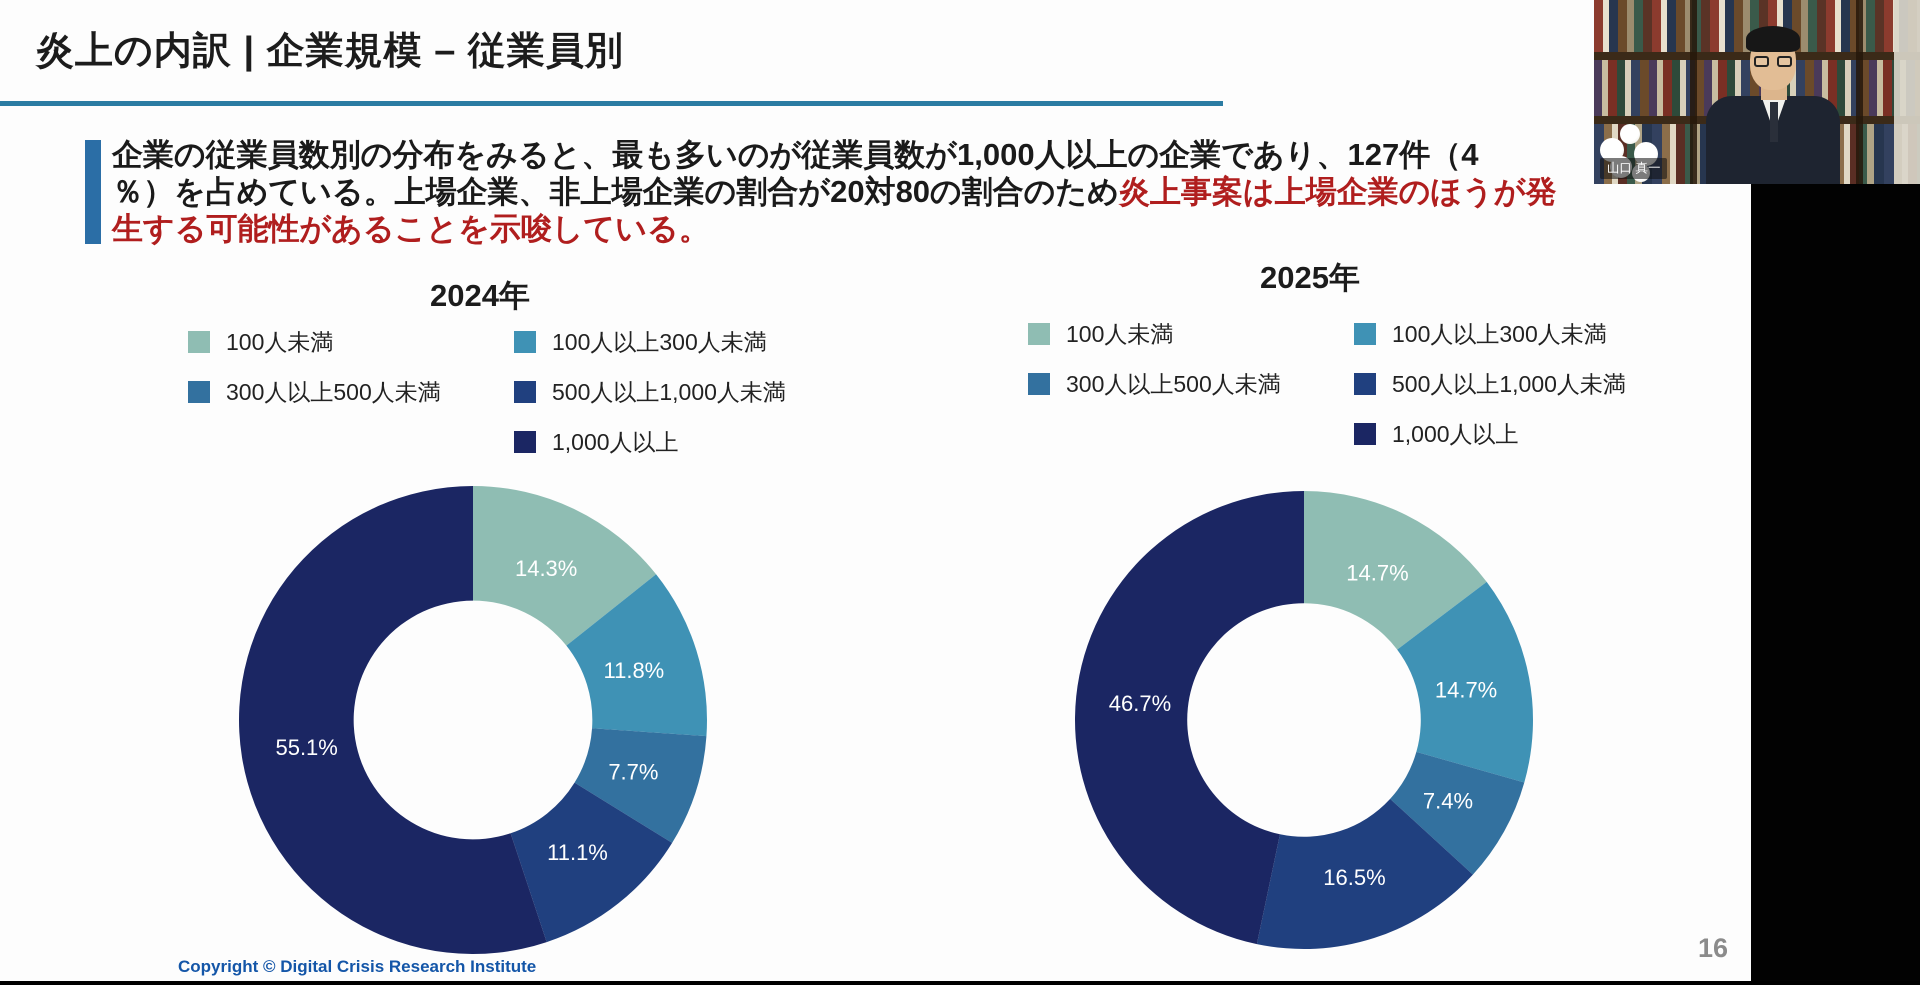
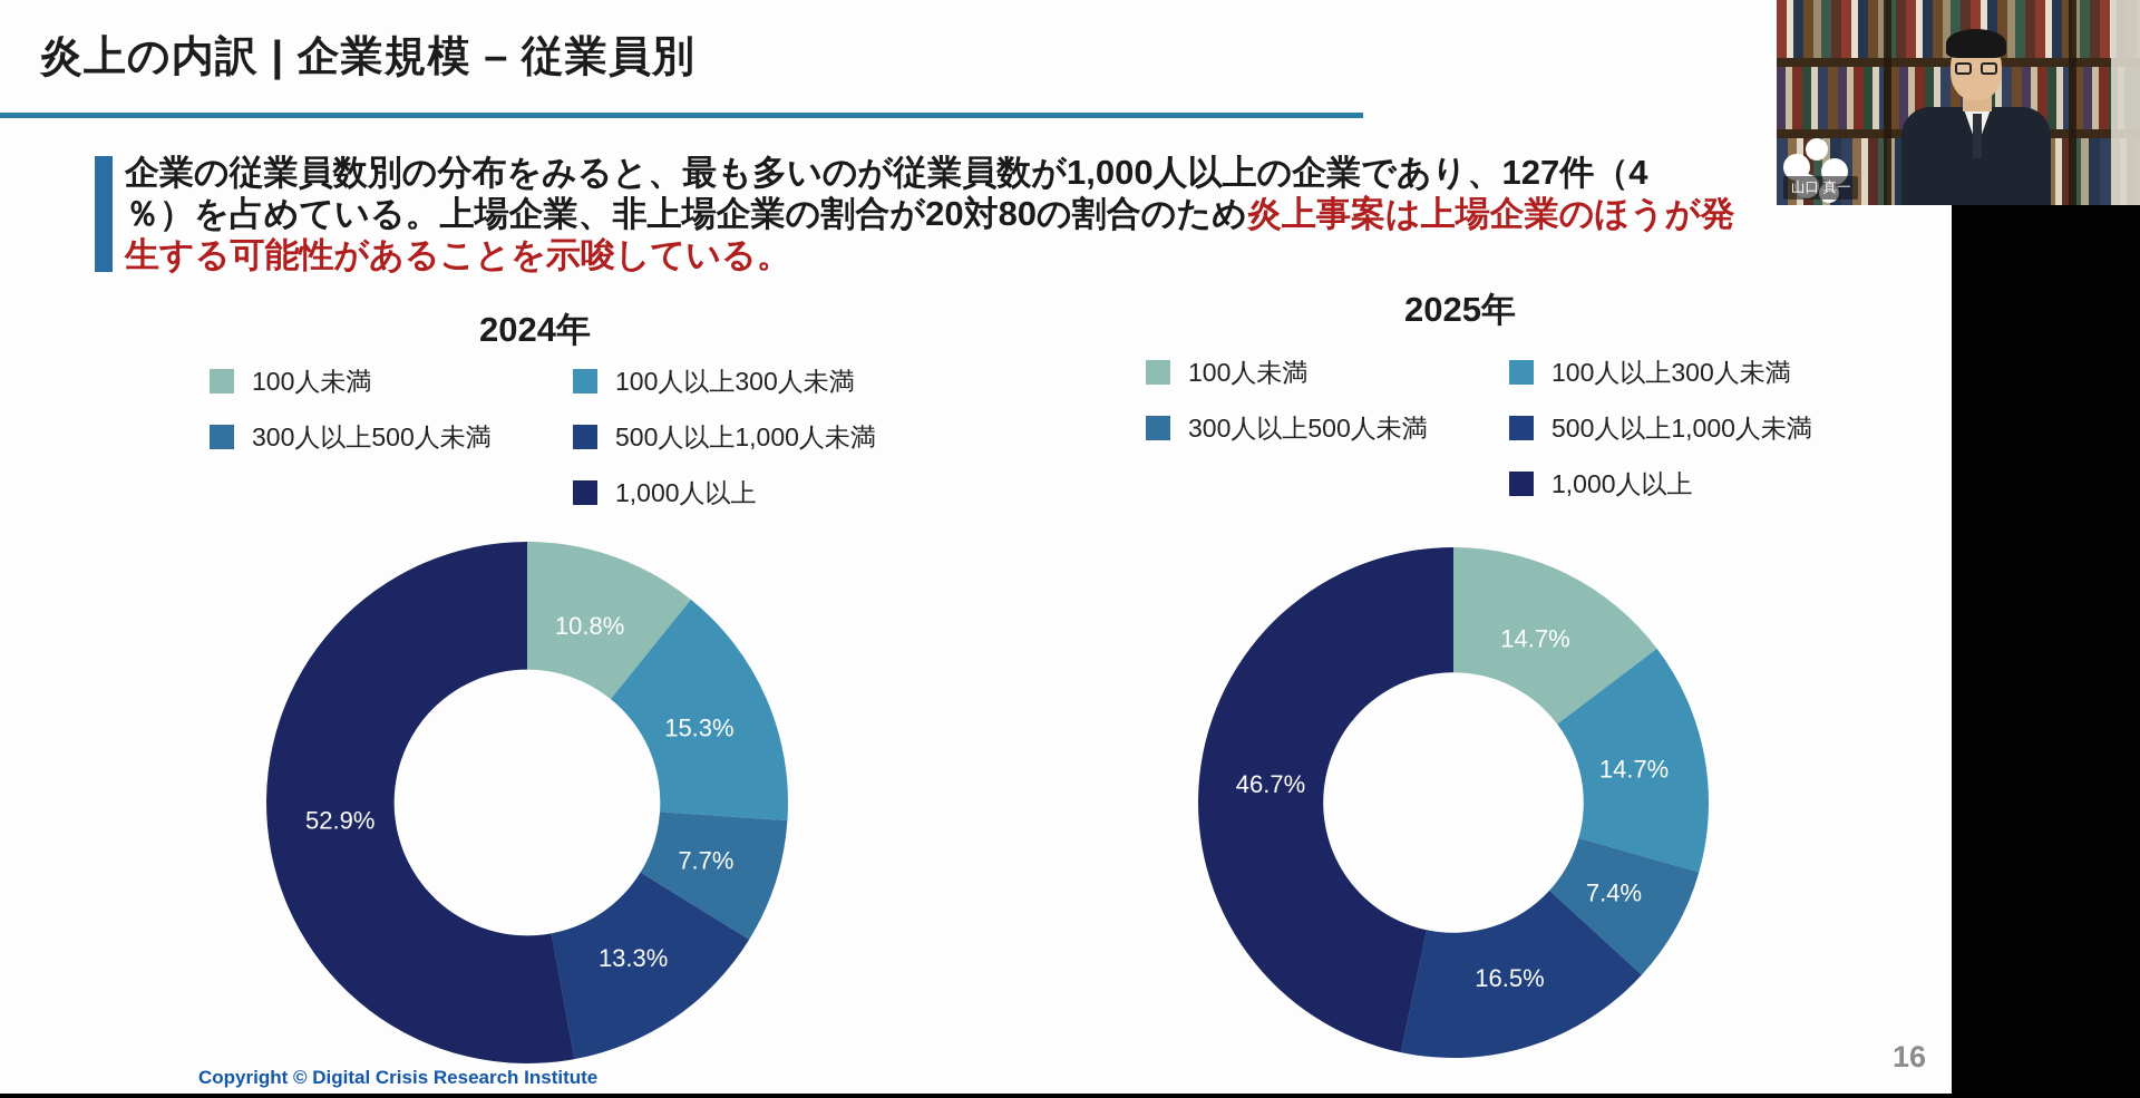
2024年/100人未満: 14.3% -> 10.8%
2024年/100人以上300人未満: 11.8% -> 15.3%
2024年/500人以上1,000人未満: 11.1% -> 13.3%
2024年/1,000人以上: 55.1% -> 52.9%
